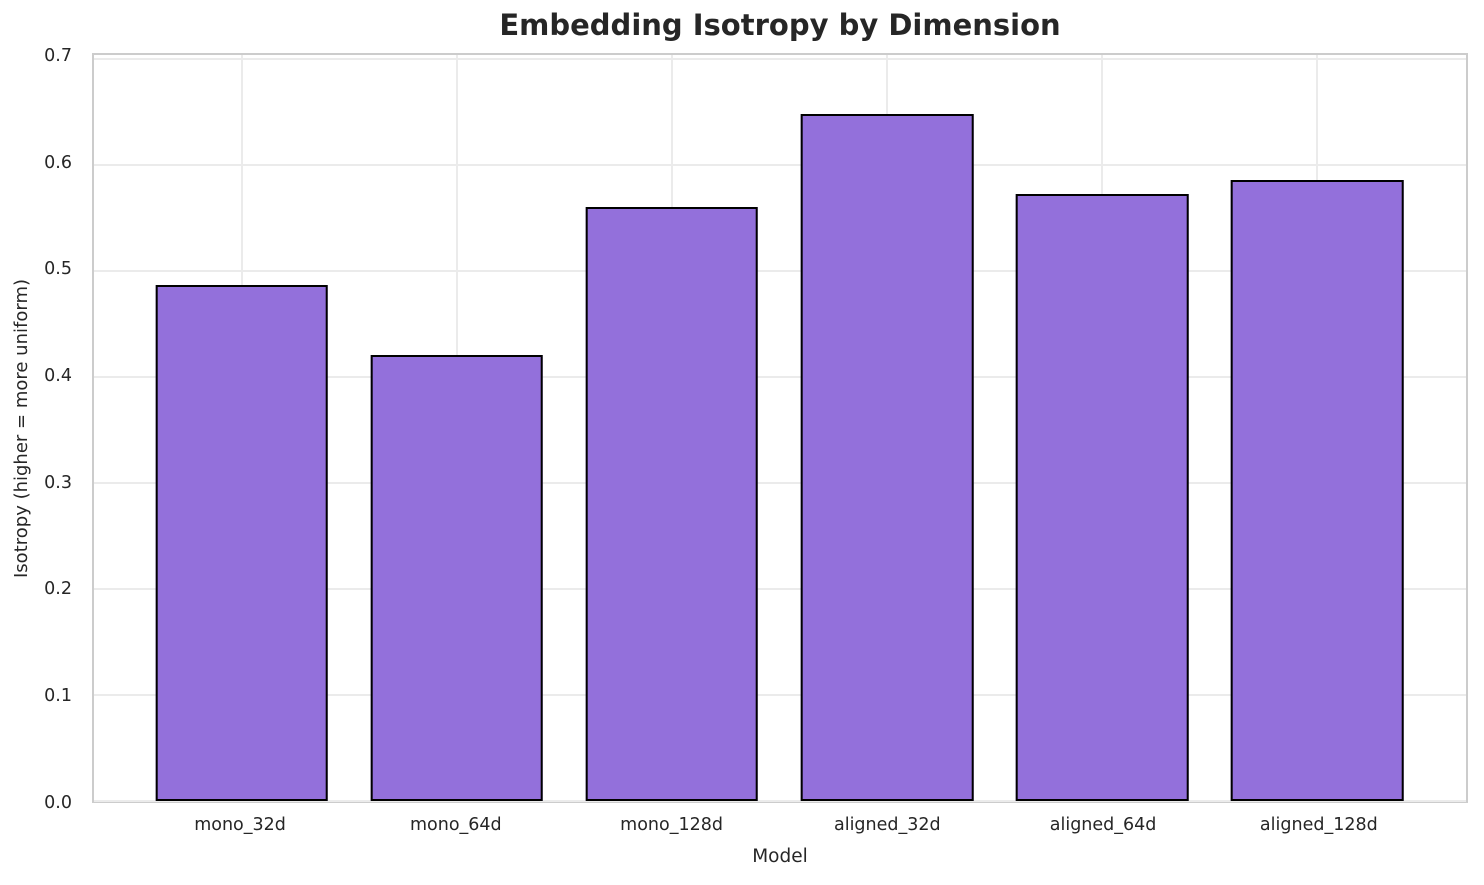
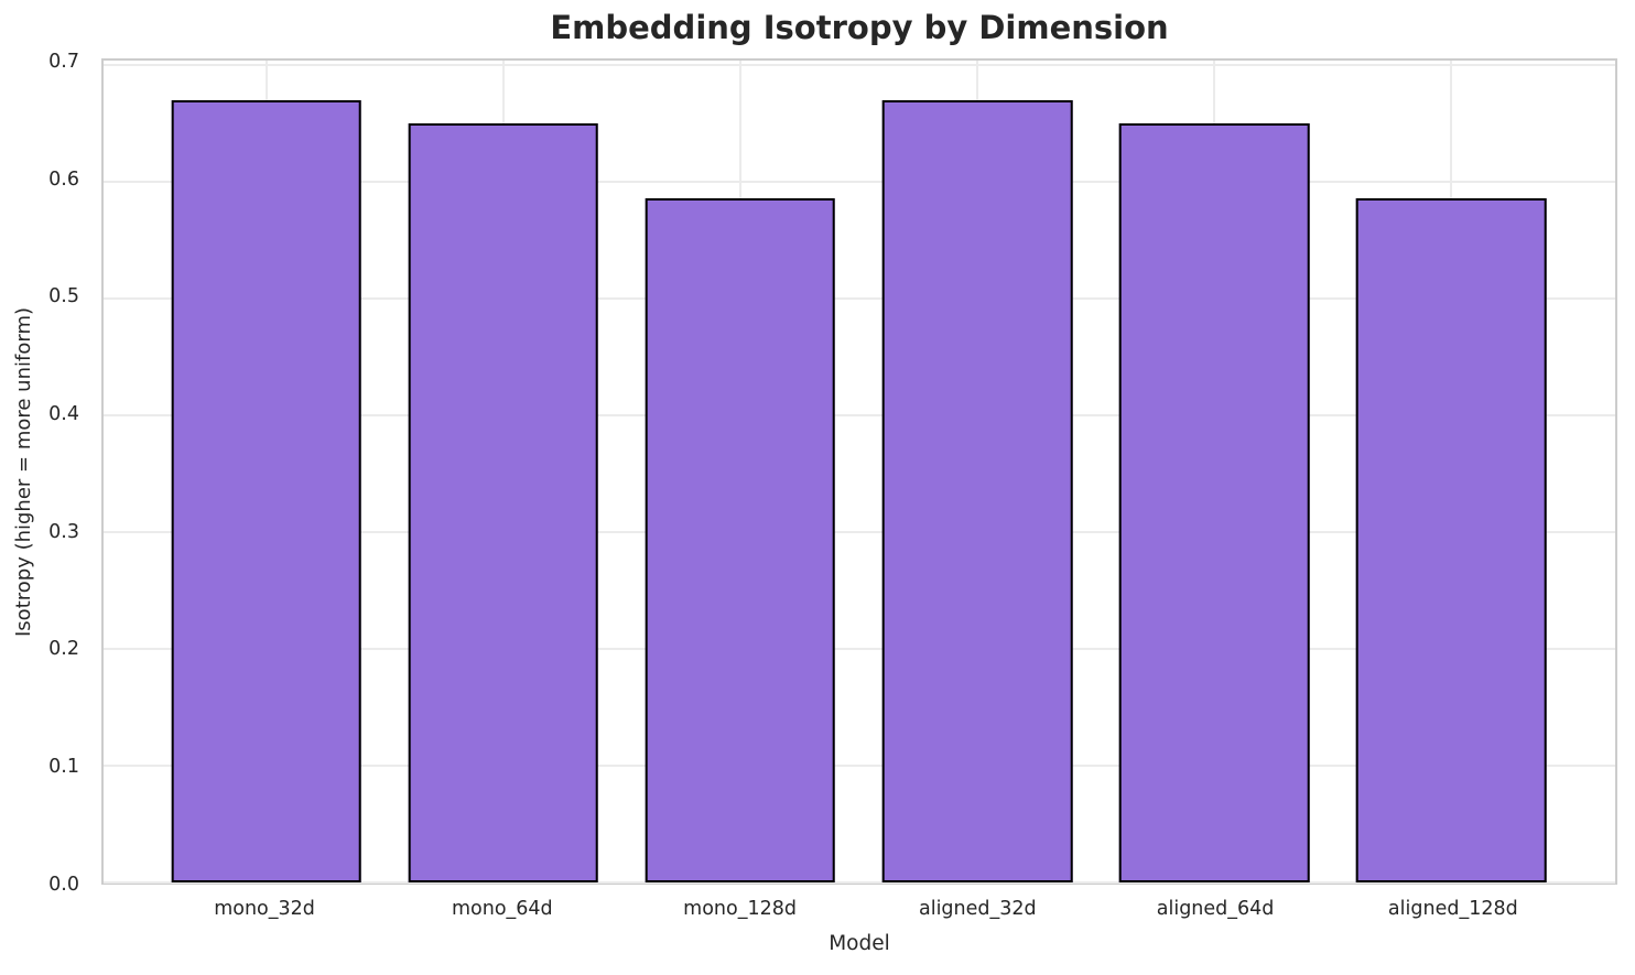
mono_32d: 0.487 -> 0.670
mono_64d: 0.421 -> 0.650
mono_128d: 0.560 -> 0.586
aligned_32d: 0.648 -> 0.670
aligned_64d: 0.572 -> 0.650
